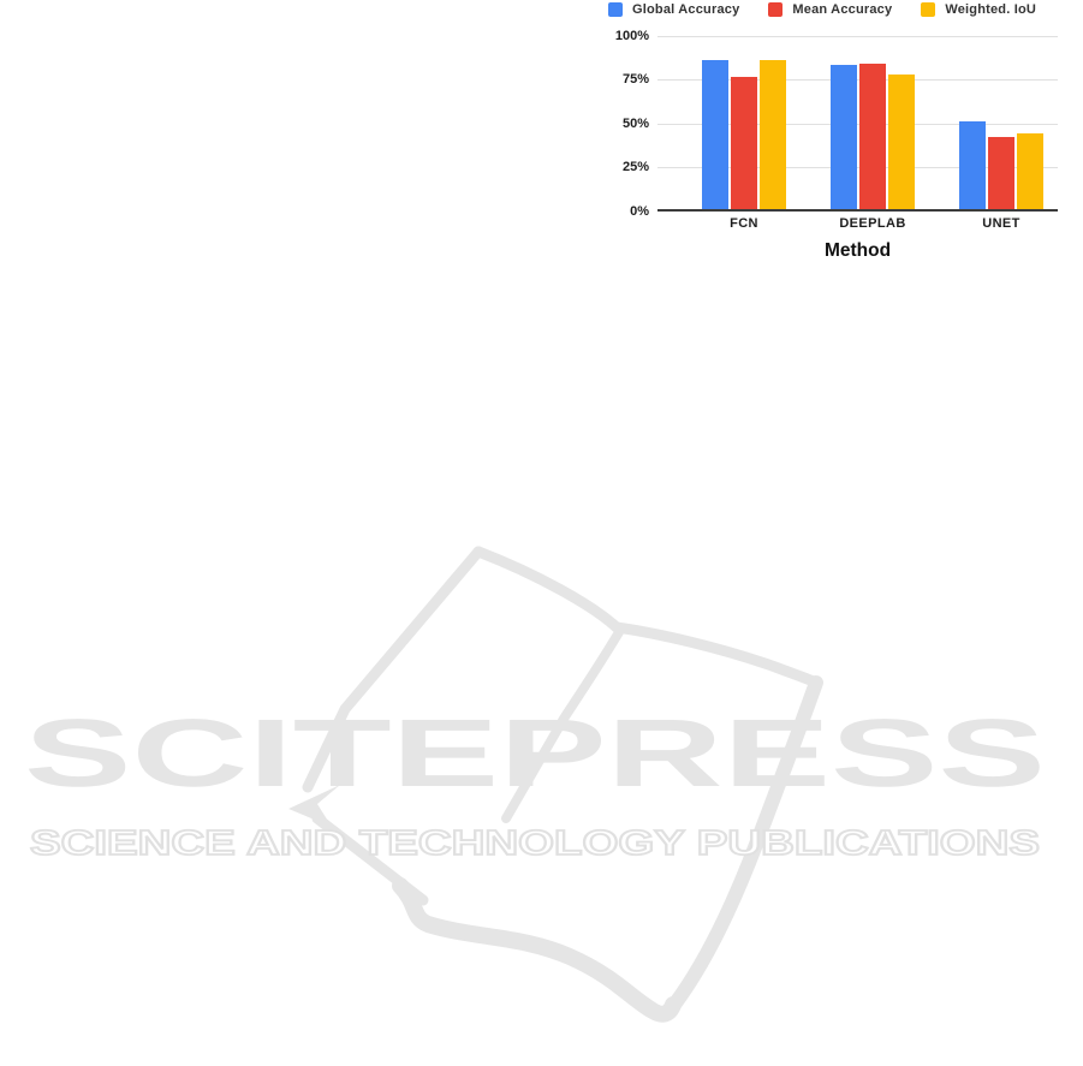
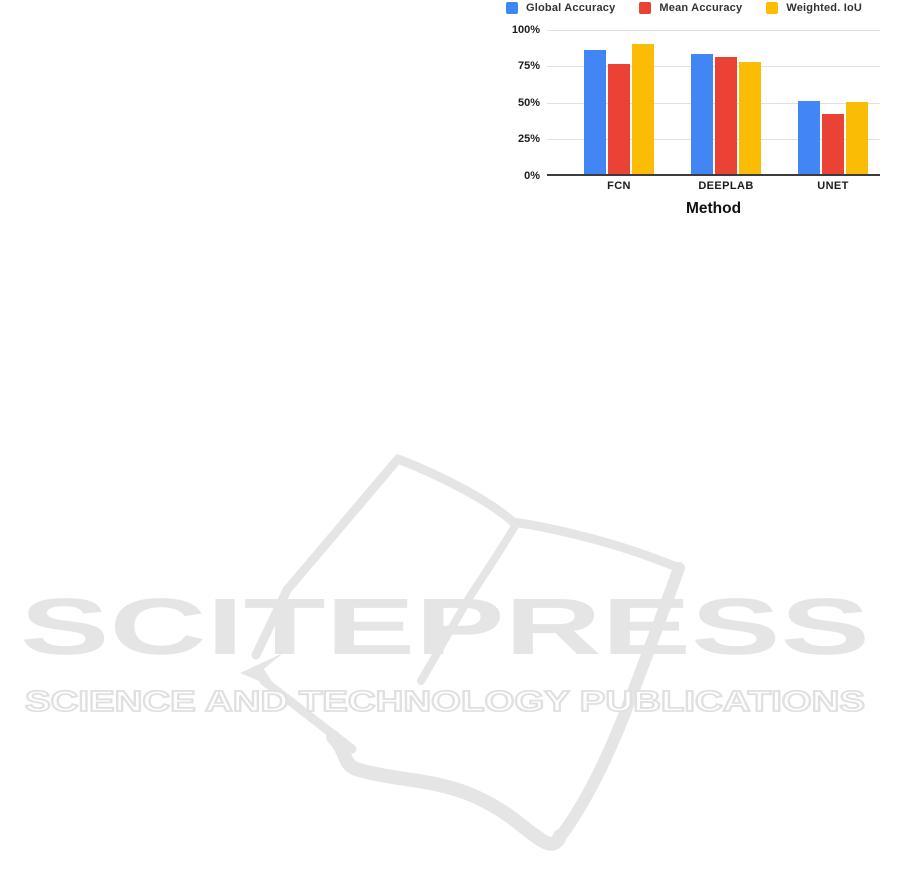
Weighted. IoU/FCN: 86% -> 90%
Mean Accuracy/DEEPLAB: 84% -> 81%
Weighted. IoU/UNET: 44% -> 50%
